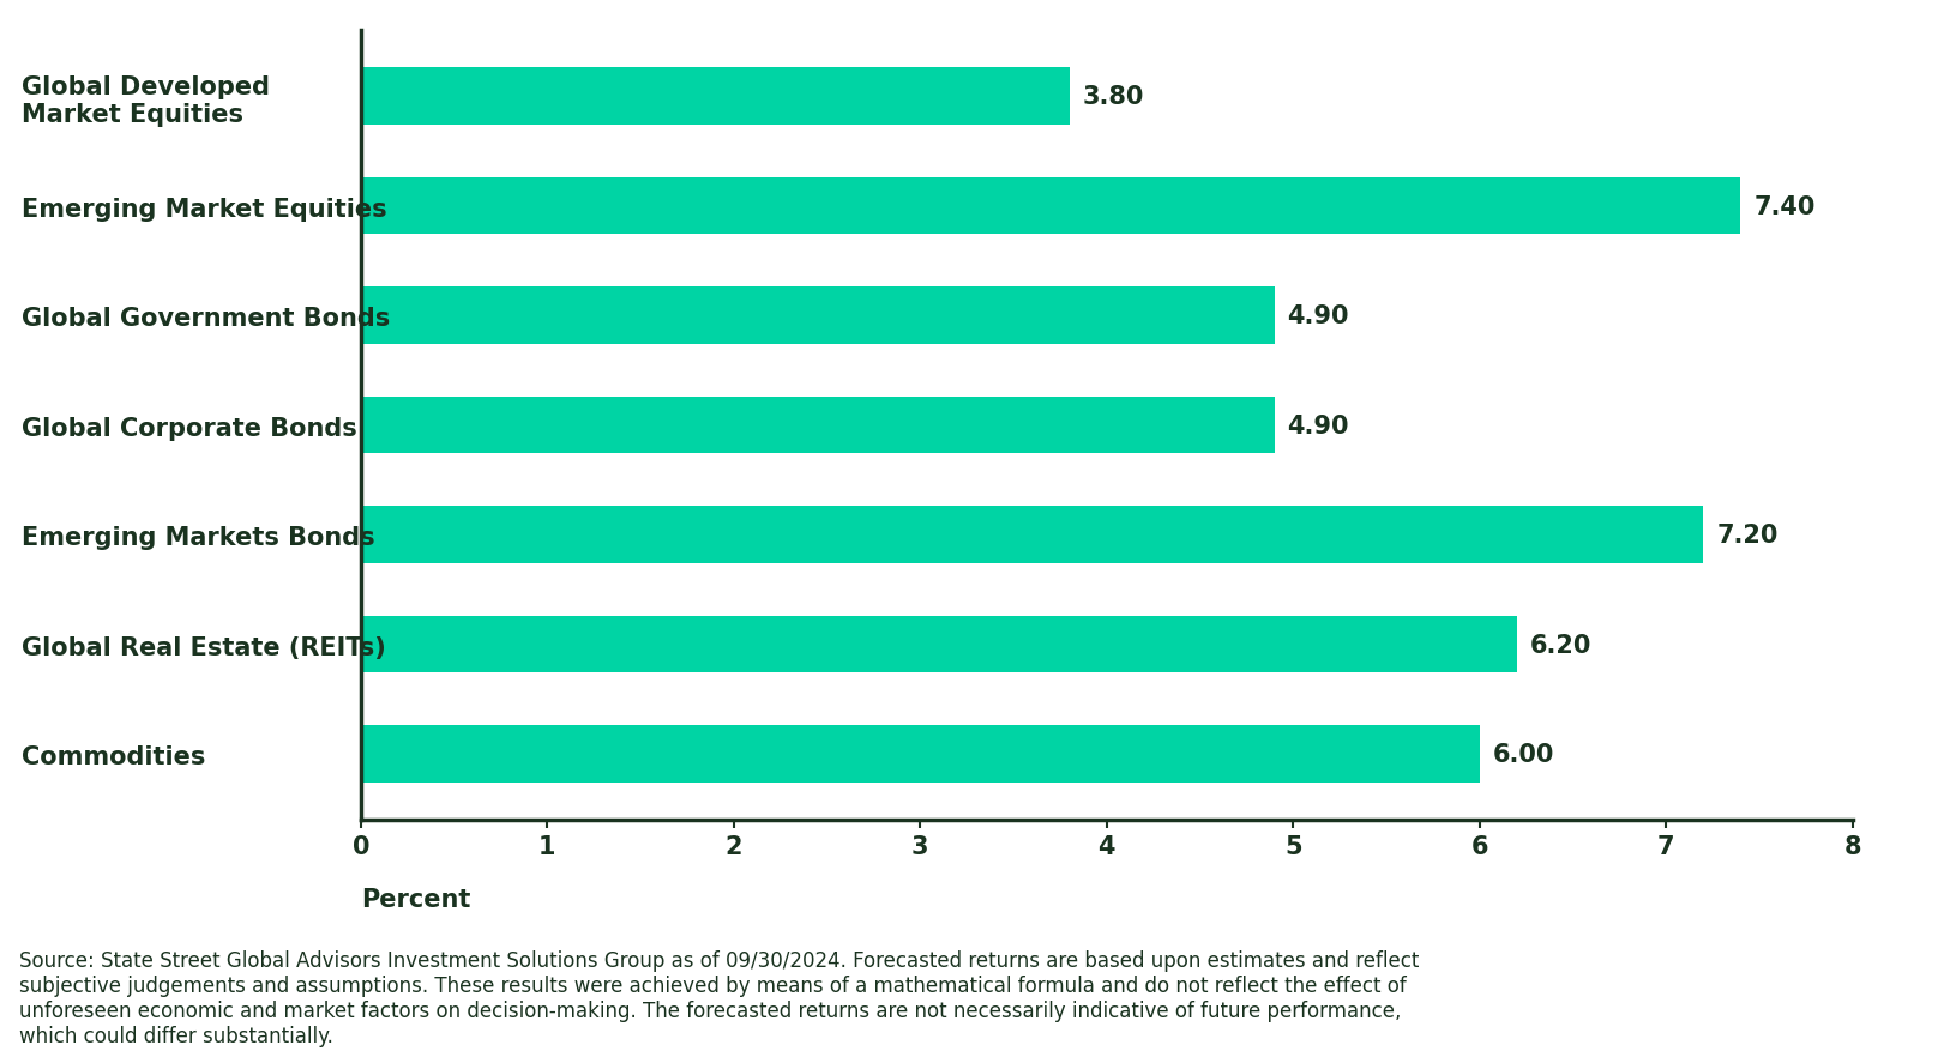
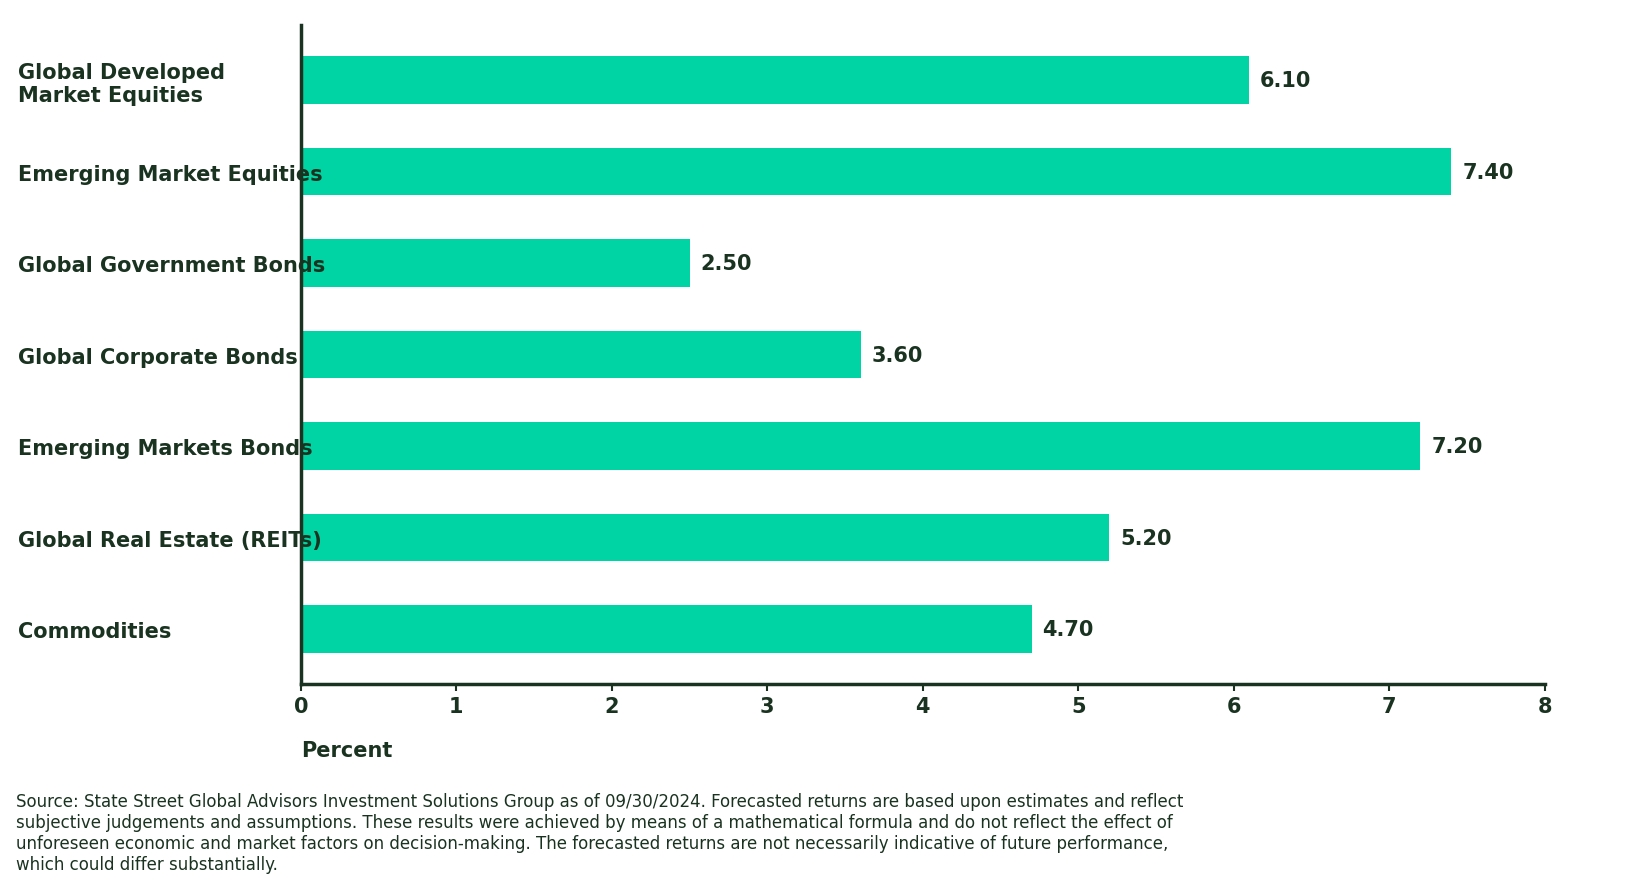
Global Developed Market Equities: 3.80 -> 6.10
Global Government Bonds: 4.90 -> 2.50
Global Corporate Bonds: 4.90 -> 3.60
Global Real Estate (REITs): 6.20 -> 5.20
Commodities: 6.00 -> 4.70
